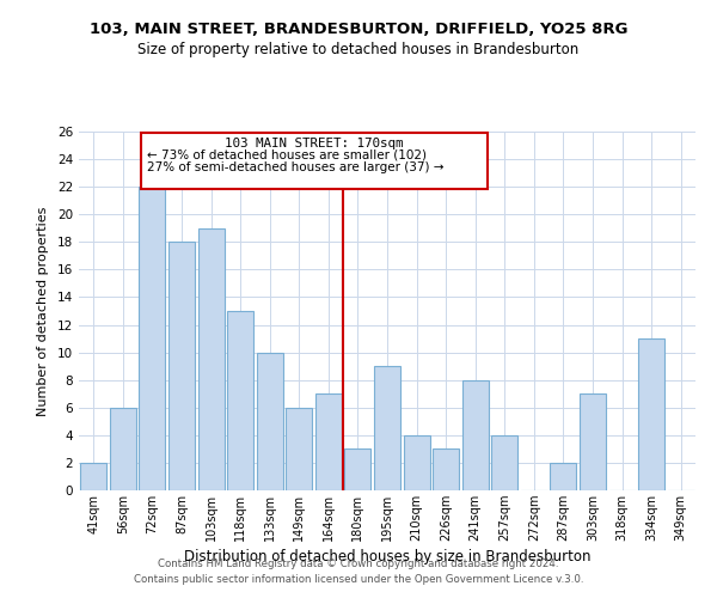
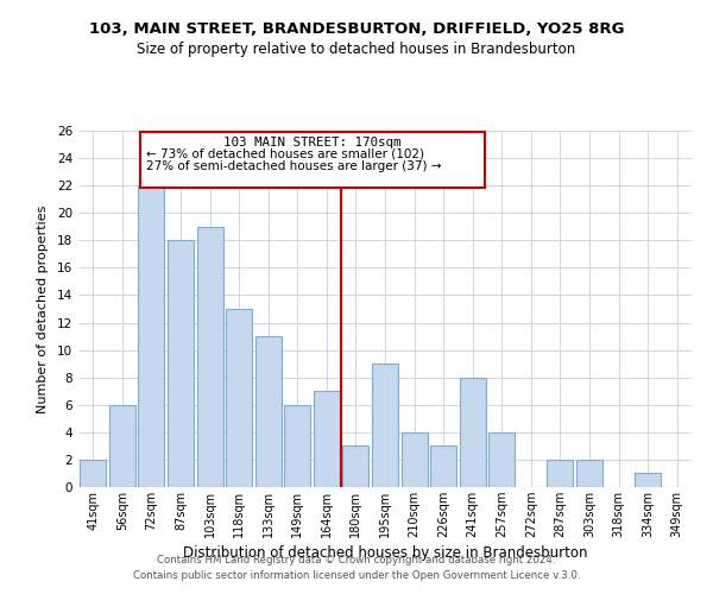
133sqm: 10 -> 11
303sqm: 7 -> 2
334sqm: 11 -> 1
